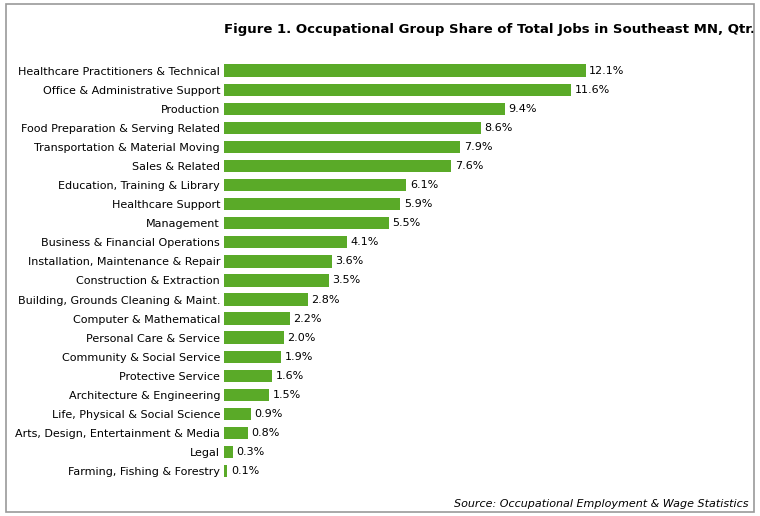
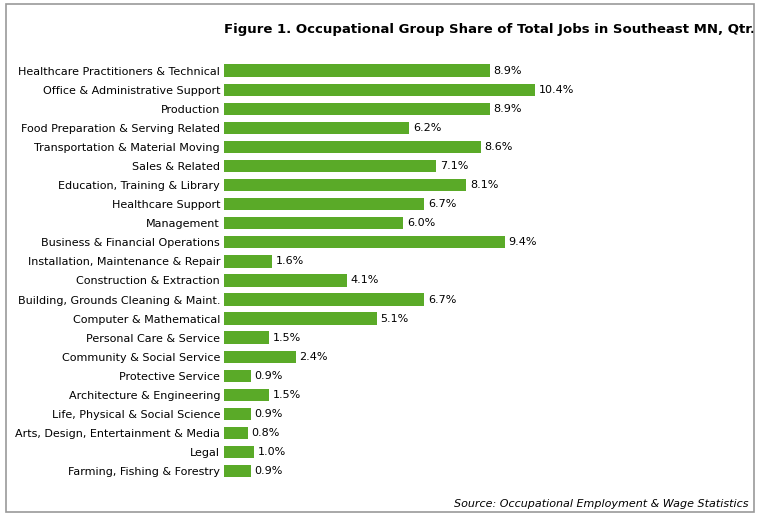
Healthcare Practitioners & Technical: 12.1% -> 8.9%
Office & Administrative Support: 11.6% -> 10.4%
Production: 9.4% -> 8.9%
Food Preparation & Serving Related: 8.6% -> 6.2%
Transportation & Material Moving: 7.9% -> 8.6%
Sales & Related: 7.6% -> 7.1%
Education, Training & Library: 6.1% -> 8.1%
Healthcare Support: 5.9% -> 6.7%
Management: 5.5% -> 6.0%
Business & Financial Operations: 4.1% -> 9.4%
Installation, Maintenance & Repair: 3.6% -> 1.6%
Construction & Extraction: 3.5% -> 4.1%
Building, Grounds Cleaning & Maint.: 2.8% -> 6.7%
Computer & Mathematical: 2.2% -> 5.1%
Personal Care & Service: 2.0% -> 1.5%
Community & Social Service: 1.9% -> 2.4%
Protective Service: 1.6% -> 0.9%
Legal: 0.3% -> 1.0%
Farming, Fishing & Forestry: 0.1% -> 0.9%
